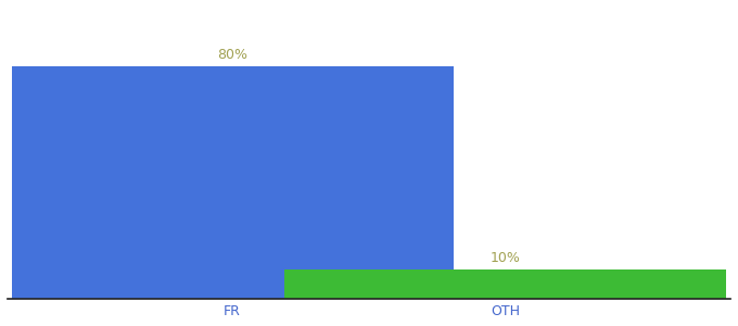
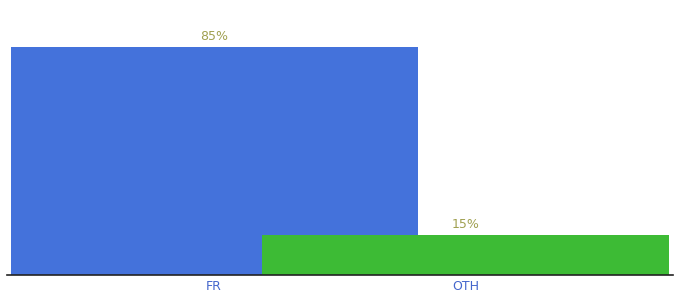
FR: 80% -> 85%
OTH: 10% -> 15%
